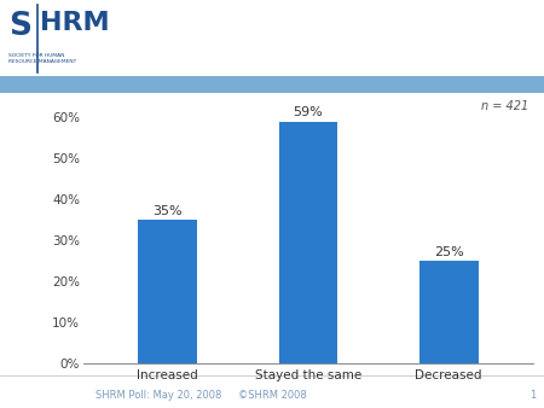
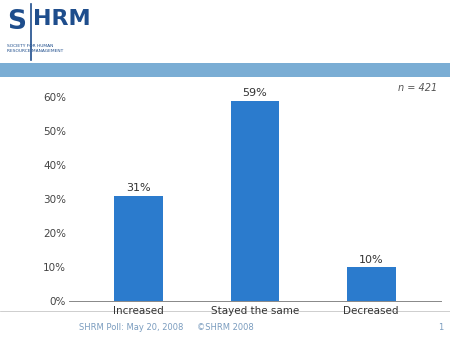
Increased: 35% -> 31%
Decreased: 25% -> 10%
